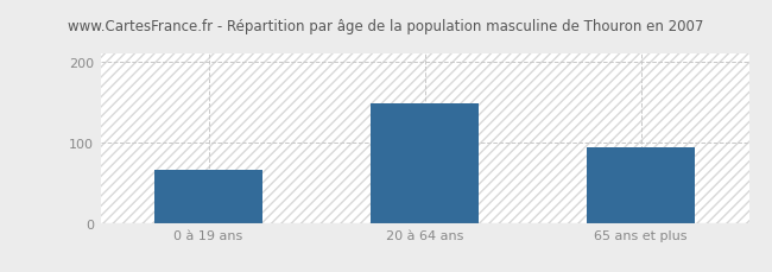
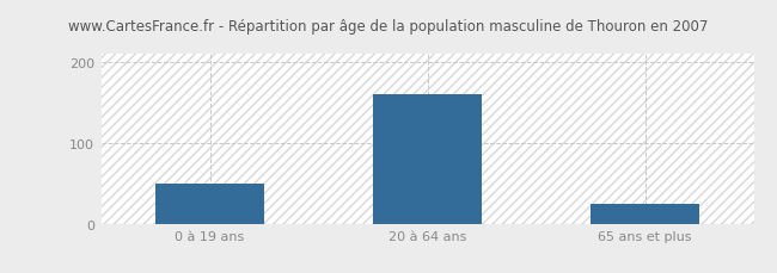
0 à 19 ans: 66 -> 50
20 à 64 ans: 148 -> 160
65 ans et plus: 94 -> 25
